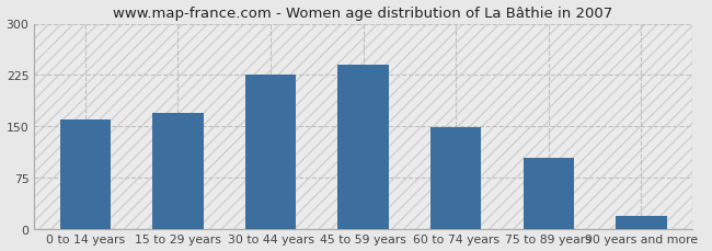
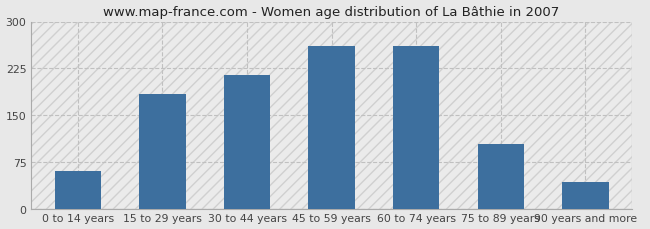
0 to 14 years: 160 -> 60
15 to 29 years: 170 -> 184
30 to 44 years: 225 -> 214
45 to 59 years: 240 -> 260
60 to 74 years: 148 -> 260
90 years and more: 18 -> 42
